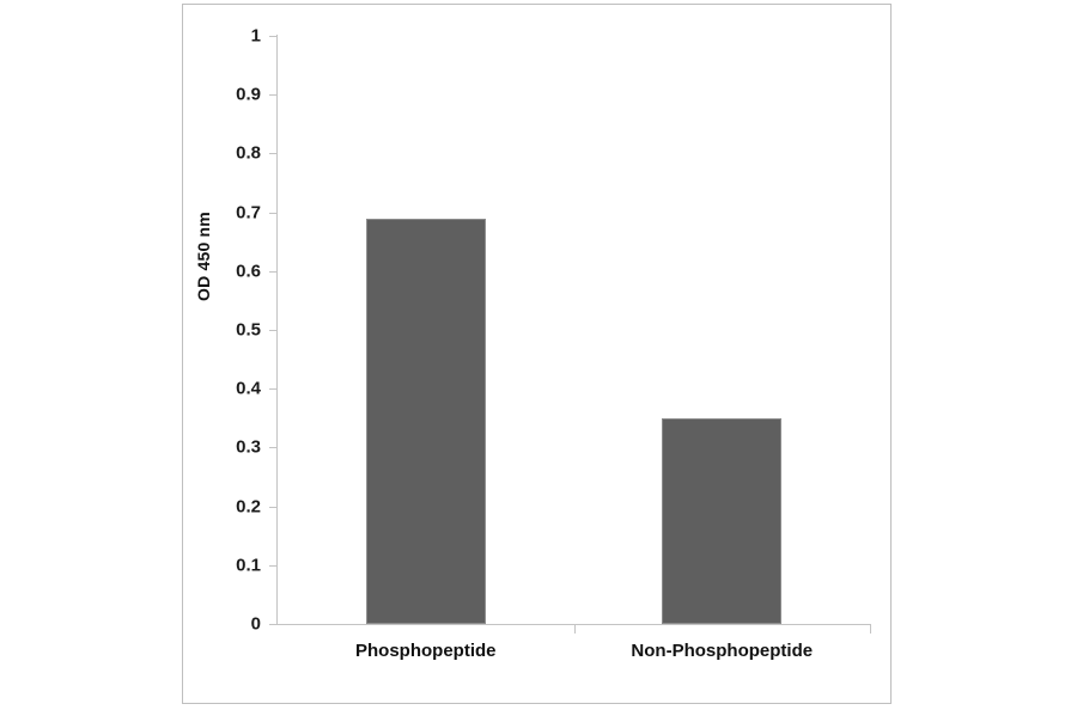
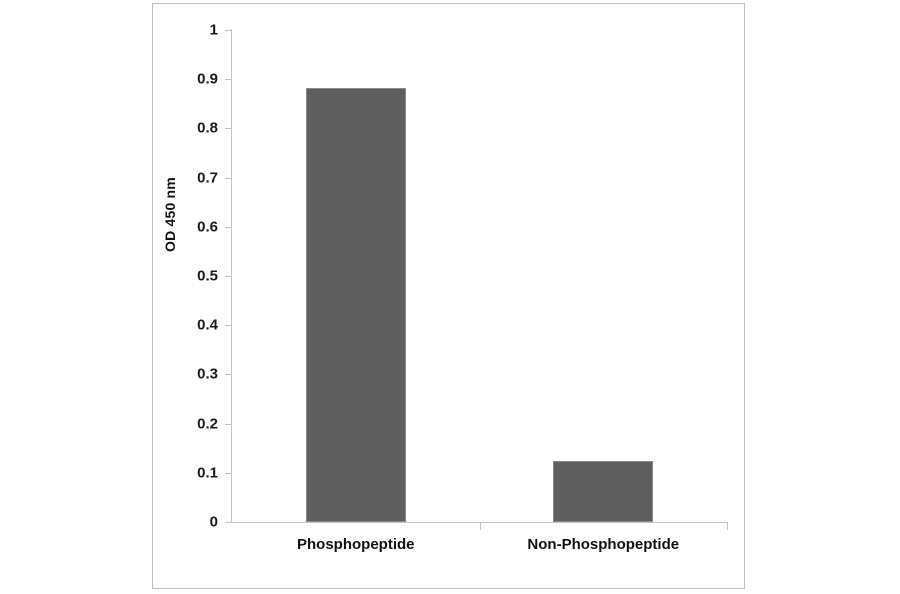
Phosphopeptide: 0.69 -> 0.88
Non-Phosphopeptide: 0.35 -> 0.12
